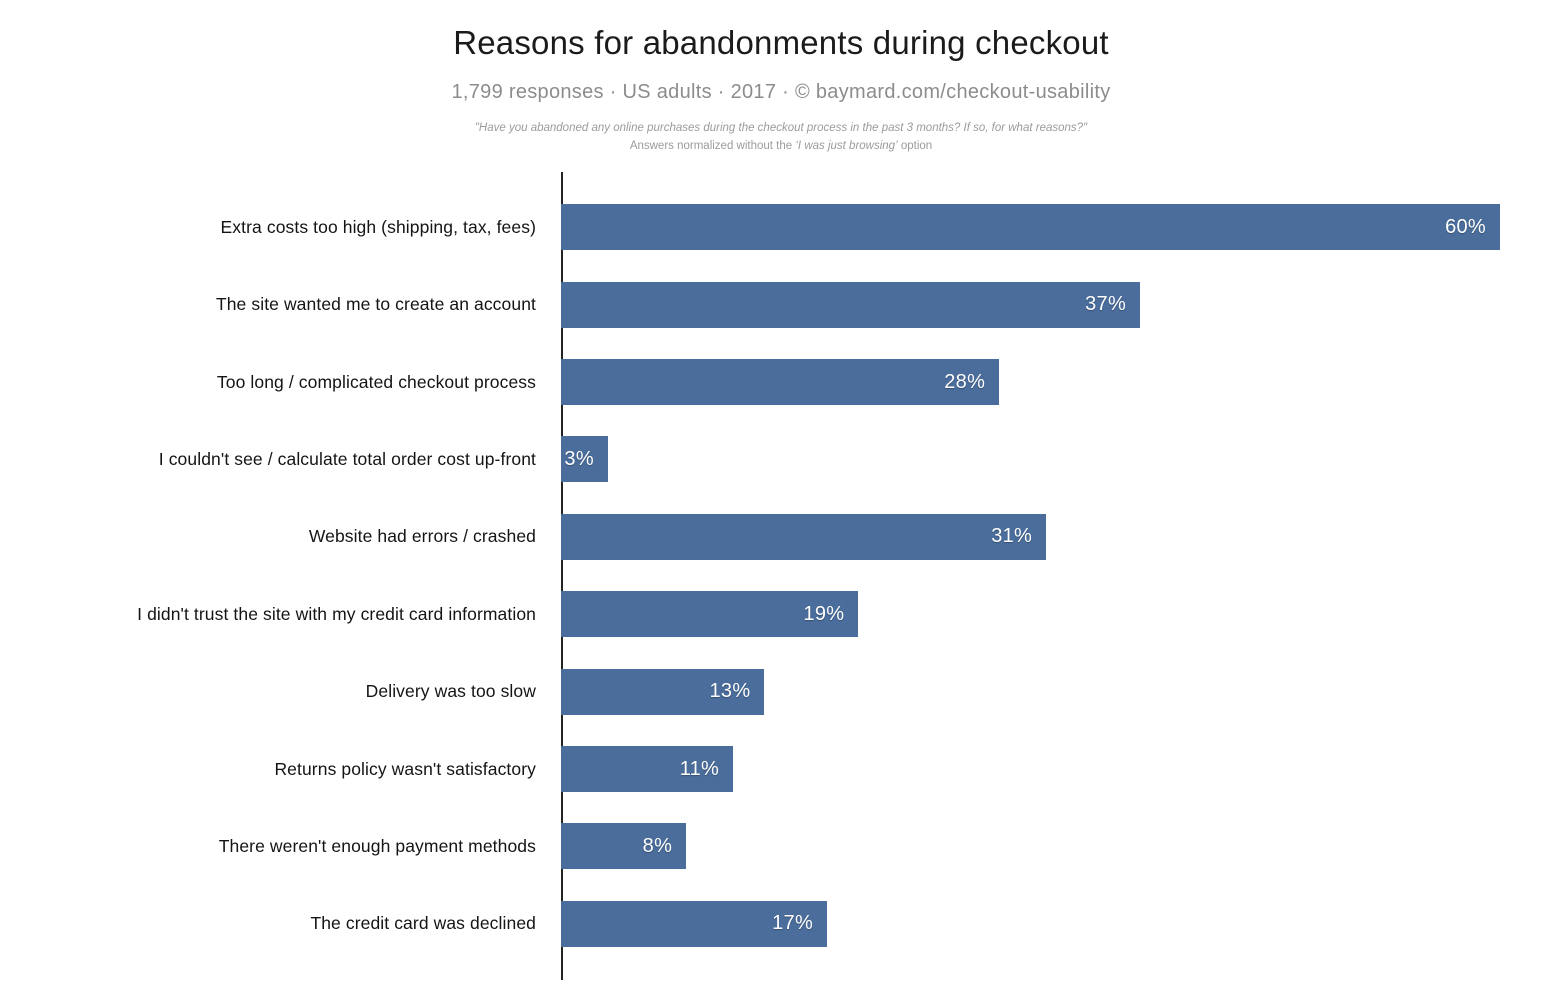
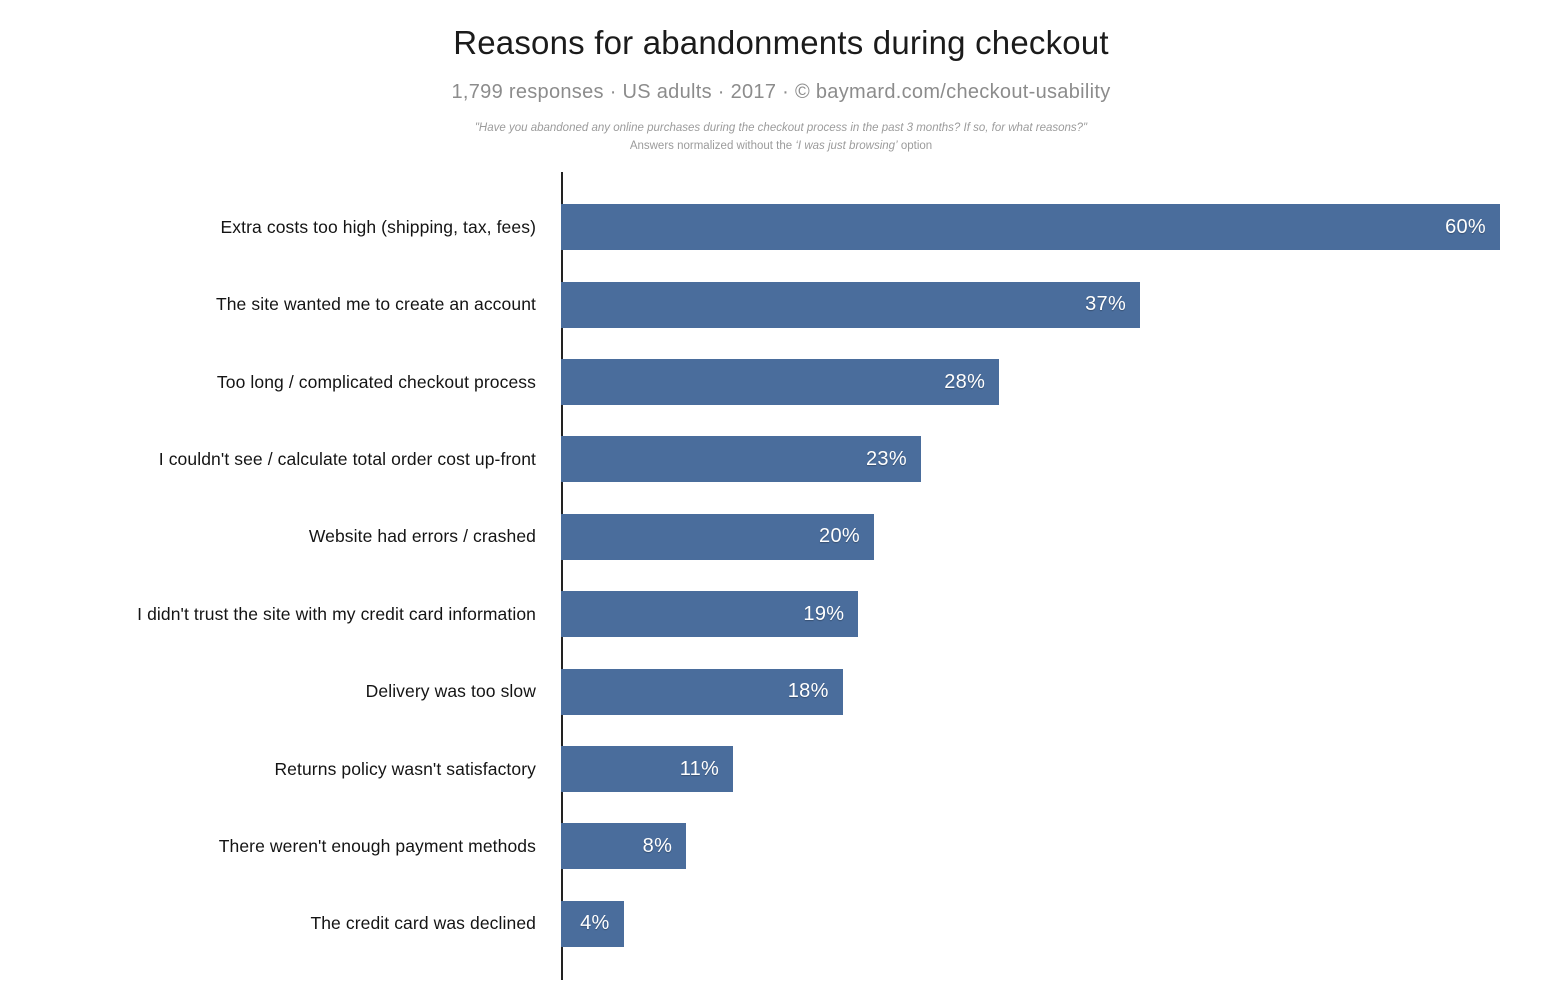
I couldn't see / calculate total order cost up-front: 3% -> 23%
Website had errors / crashed: 31% -> 20%
Delivery was too slow: 13% -> 18%
The credit card was declined: 17% -> 4%
